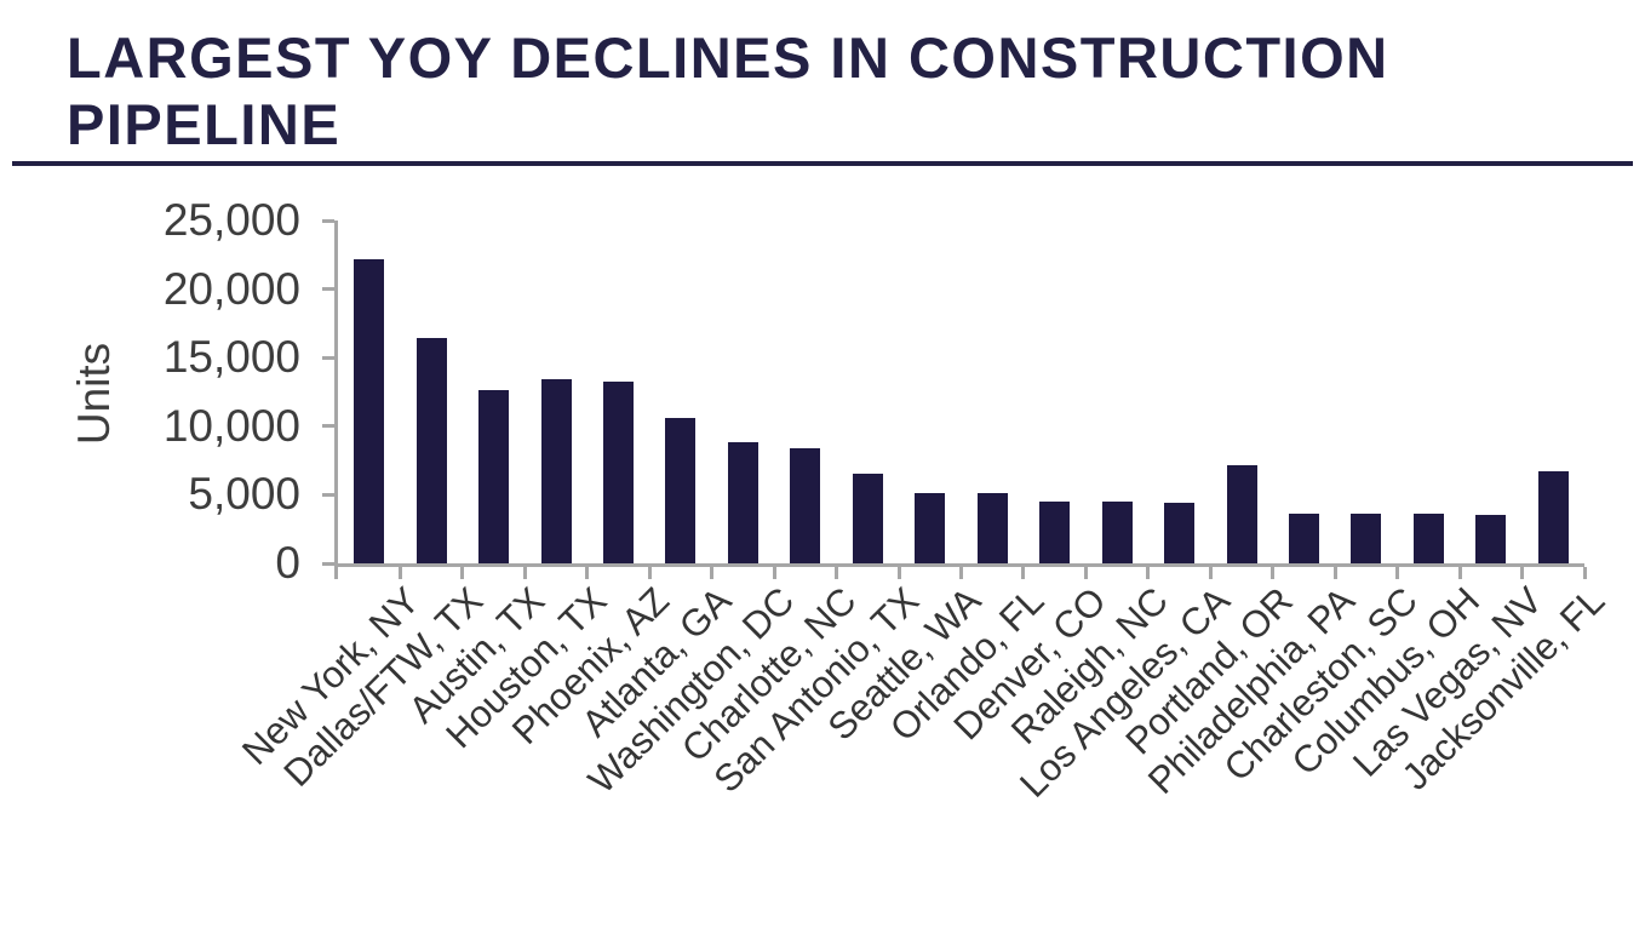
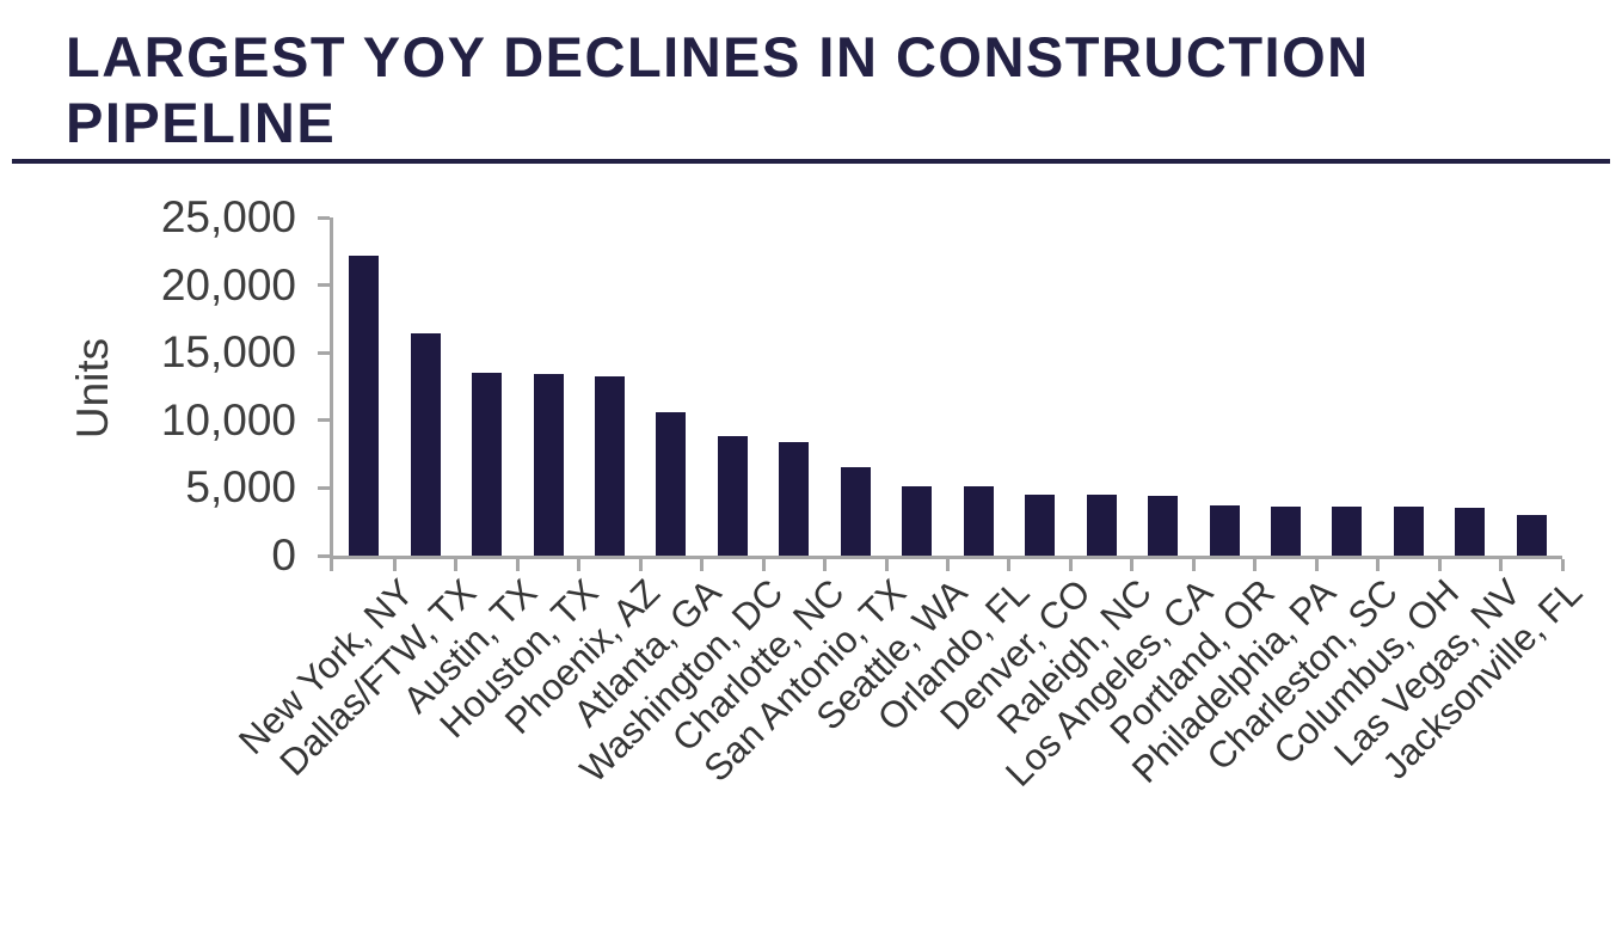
Austin, TX: 12600 -> 13600
Portland, OR: 7200 -> 3800
Jacksonville, FL: 6700 -> 3000
